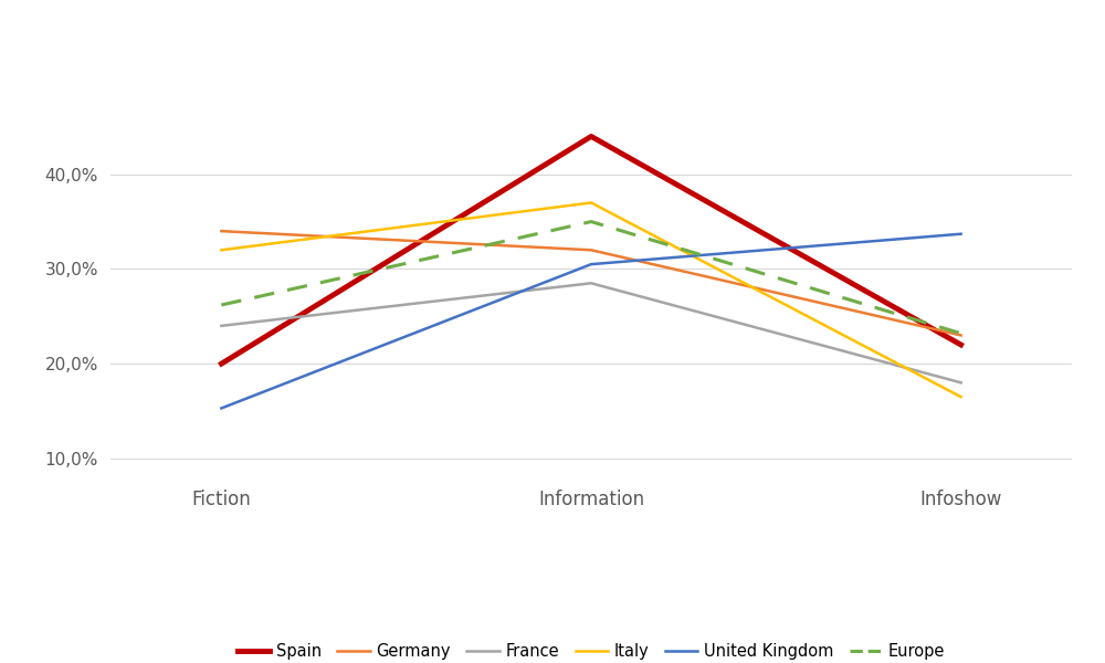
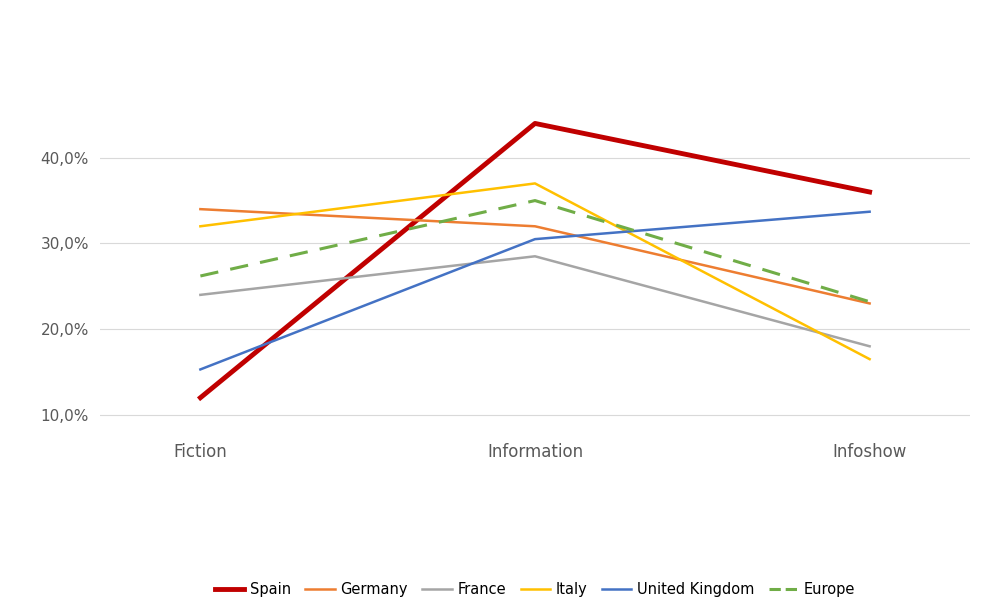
Spain/Fiction: 20% -> 12%
Spain/Infoshow: 22% -> 36%
